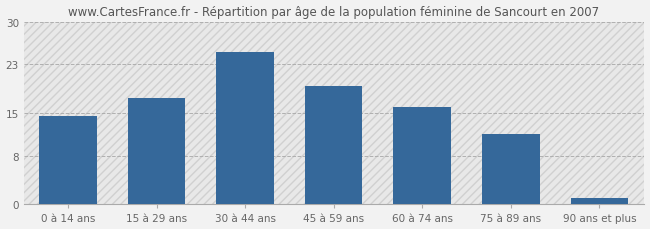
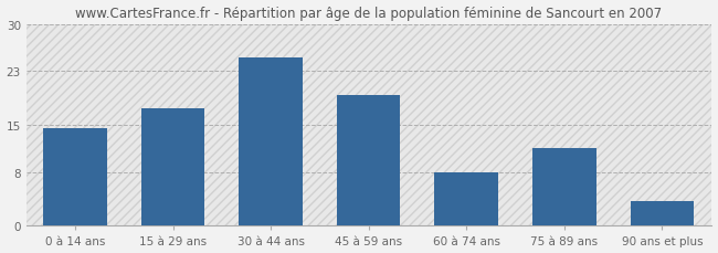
60 à 74 ans: 16.0 -> 8.0
90 ans et plus: 1.0 -> 3.6
